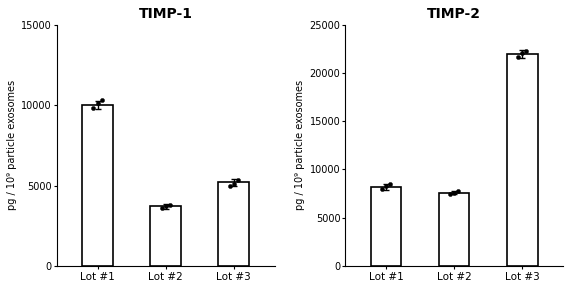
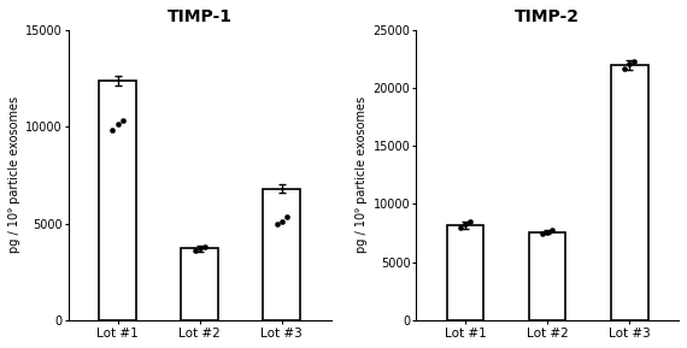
TIMP-1/Lot #1: 10000 -> 12400
TIMP-1/Lot #3: 5200 -> 6800
